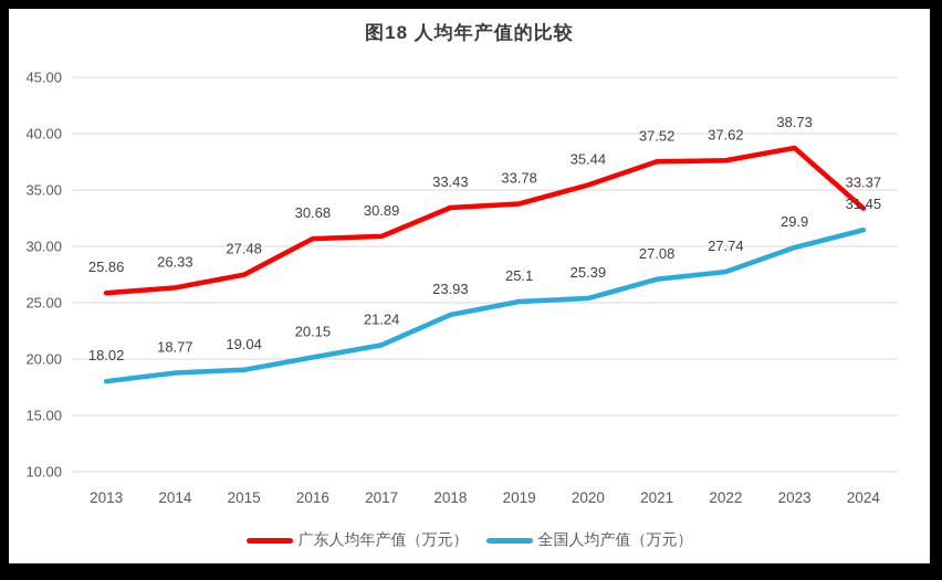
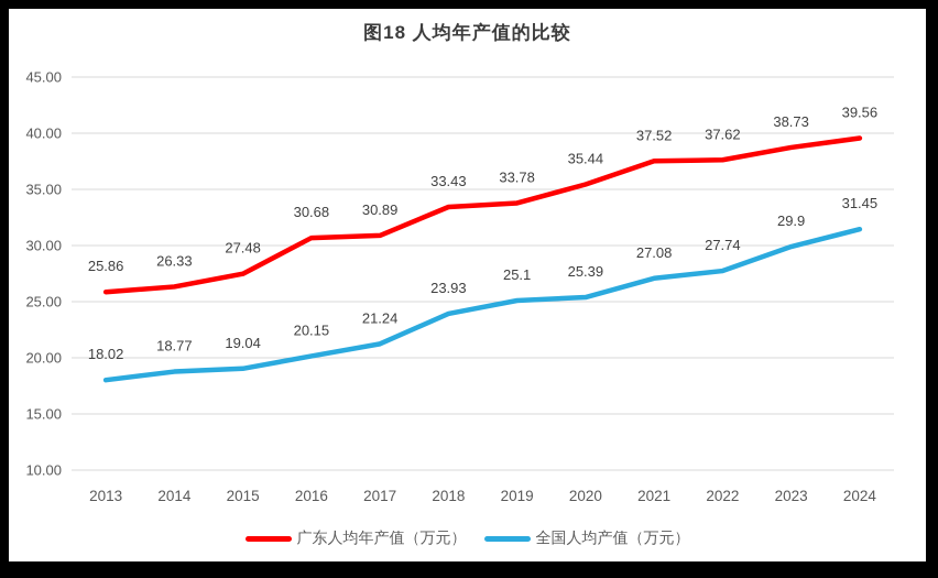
广东人均年产值（万元）/2024: 33.37 -> 39.56
